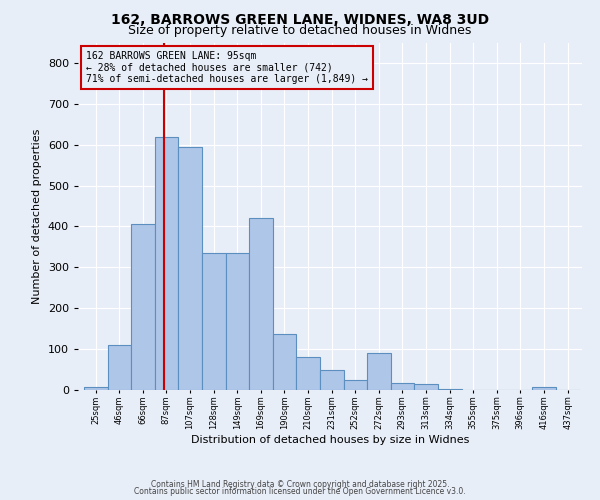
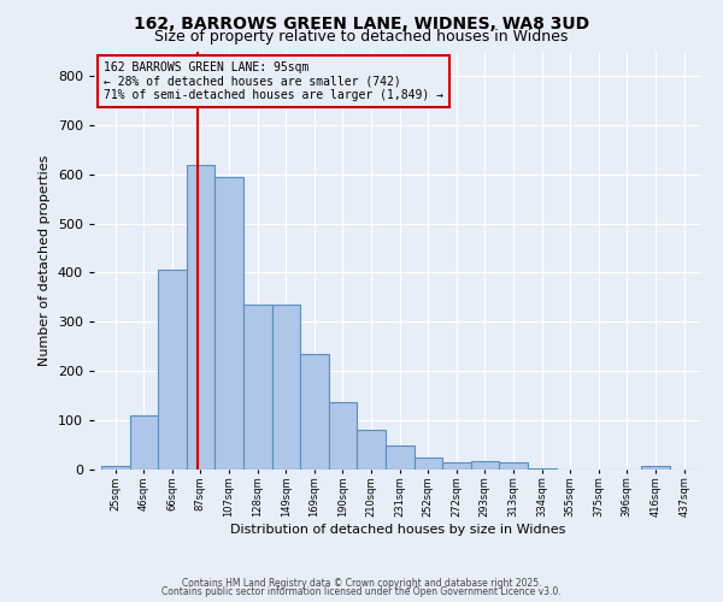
169sqm: 420 -> 235
272sqm: 90 -> 15
